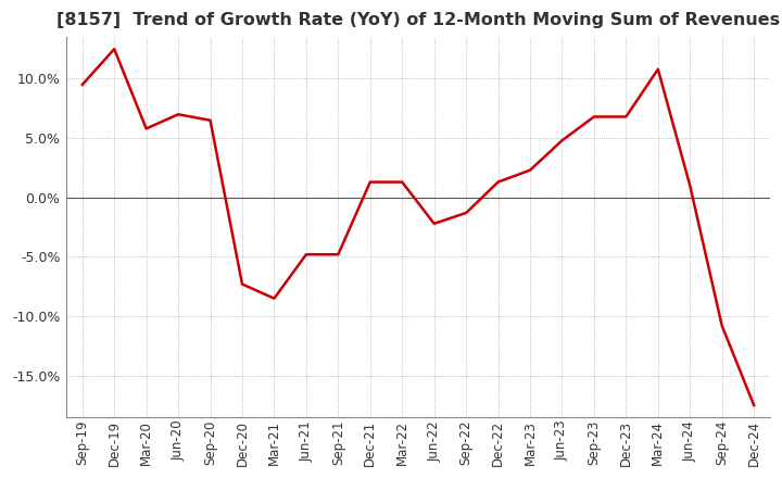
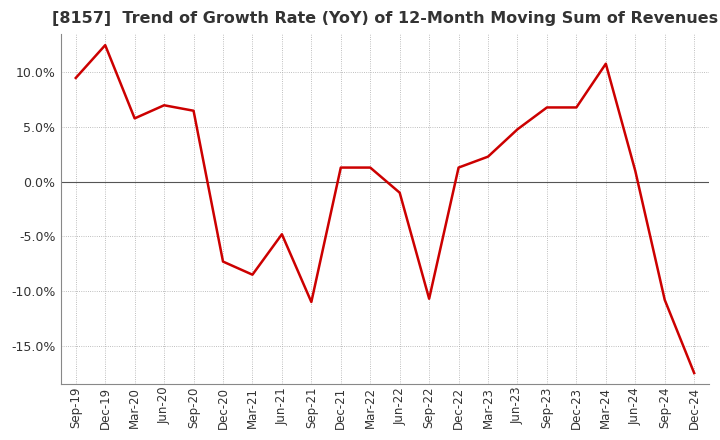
Sep-21: -4.8% -> -11.0%
Jun-22: -2.2% -> -1.0%
Sep-22: -1.3% -> -10.7%
